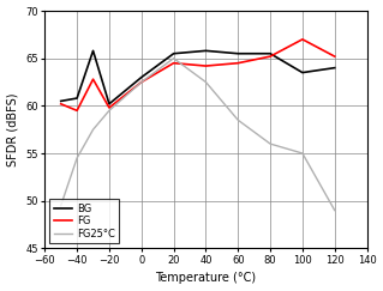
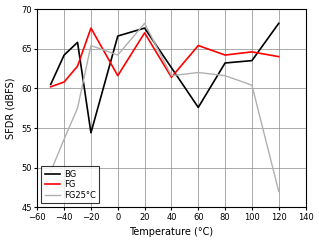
BG/−40: 60.8 -> 64.2
FG/−40: 59.5 -> 60.8
FG25°C/−40: 54.5 -> 53.6
BG/−20: 60.2 -> 54.4
FG/−20: 59.8 -> 67.6
FG25°C/−20: 59.5 -> 65.4
BG/0: 63.0 -> 66.6
FG/0: 62.5 -> 61.6
FG25°C/0: 62.5 -> 64.2
BG/20: 65.5 -> 67.6
FG/20: 64.5 -> 67.0
FG25°C/20: 65.0 -> 68.2
BG/40: 65.8 -> 62.6
FG/40: 64.2 -> 61.4
FG25°C/40: 62.5 -> 61.6
BG/60: 65.5 -> 57.6
FG/60: 64.5 -> 65.4
FG25°C/60: 58.5 -> 62.0
BG/80: 65.5 -> 63.2
FG/80: 65.2 -> 64.2
FG25°C/80: 56.0 -> 61.6
FG/100: 67.0 -> 64.6
FG25°C/100: 55.0 -> 60.4
BG/120: 64.0 -> 68.2
FG/120: 65.2 -> 64.0
FG25°C/120: 49.0 -> 47.0
